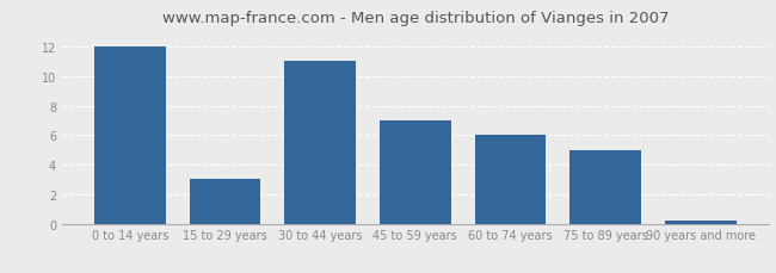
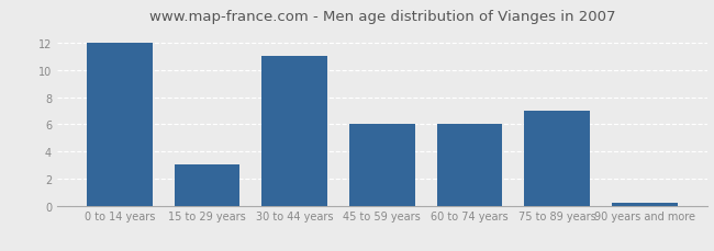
45 to 59 years: 7.0 -> 6.0
75 to 89 years: 5.0 -> 7.0
